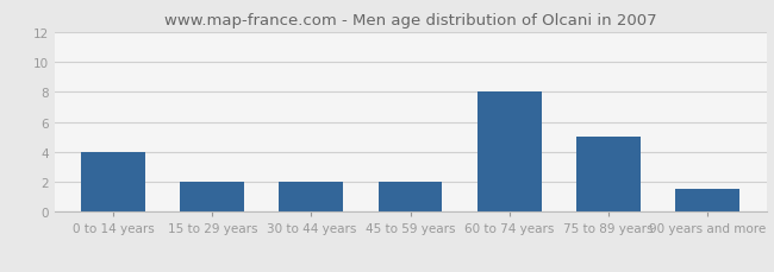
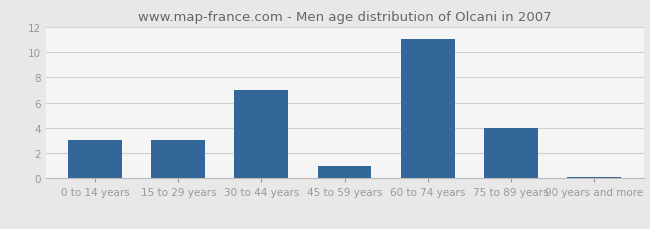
0 to 14 years: 4.0 -> 3.0
15 to 29 years: 2.0 -> 3.0
30 to 44 years: 2.0 -> 7.0
45 to 59 years: 2.0 -> 1.0
60 to 74 years: 8.0 -> 11.0
75 to 89 years: 5.0 -> 4.0
90 years and more: 1.5 -> 0.1
